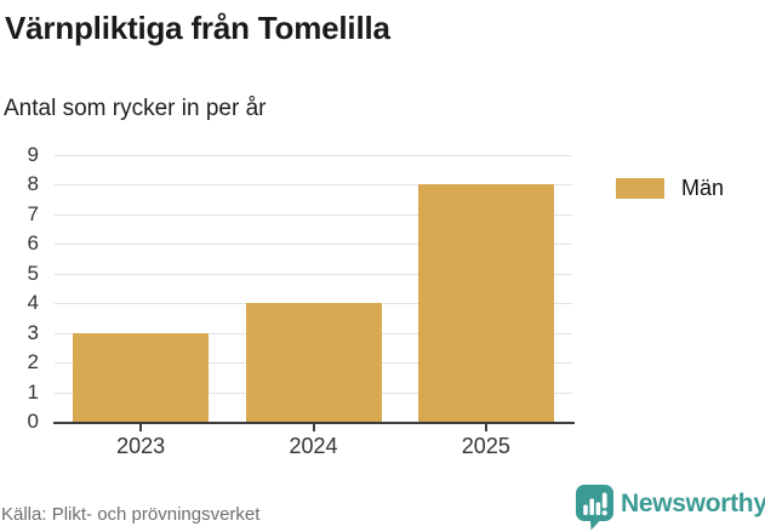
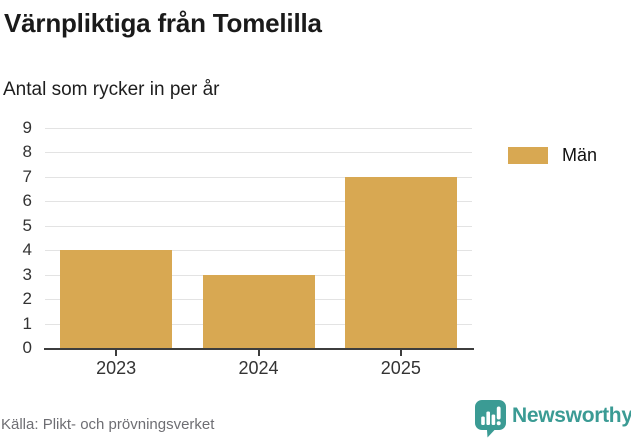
2023: 3 -> 4
2024: 4 -> 3
2025: 8 -> 7
